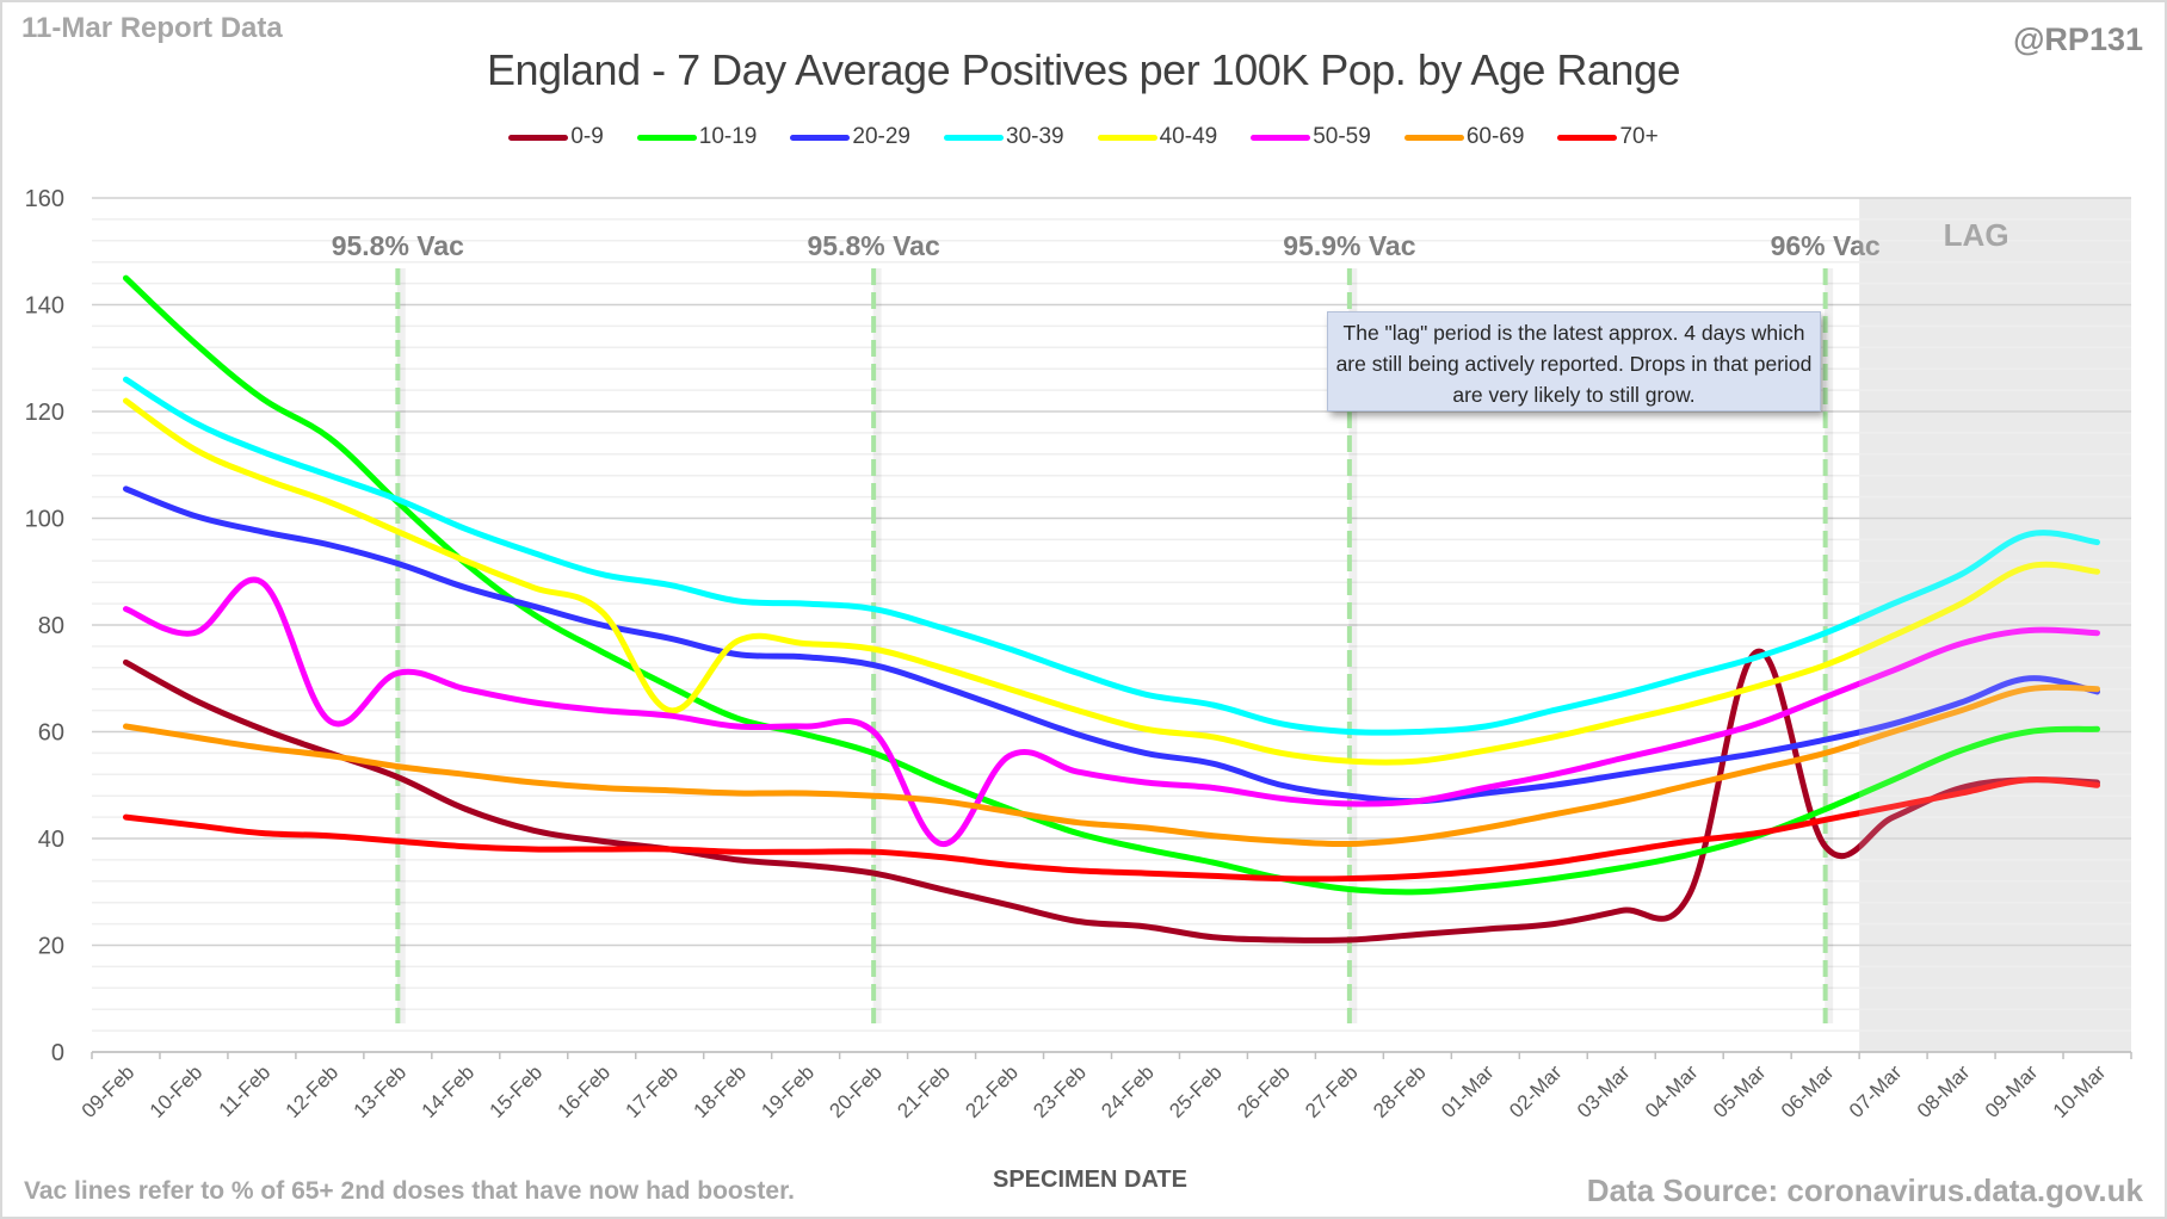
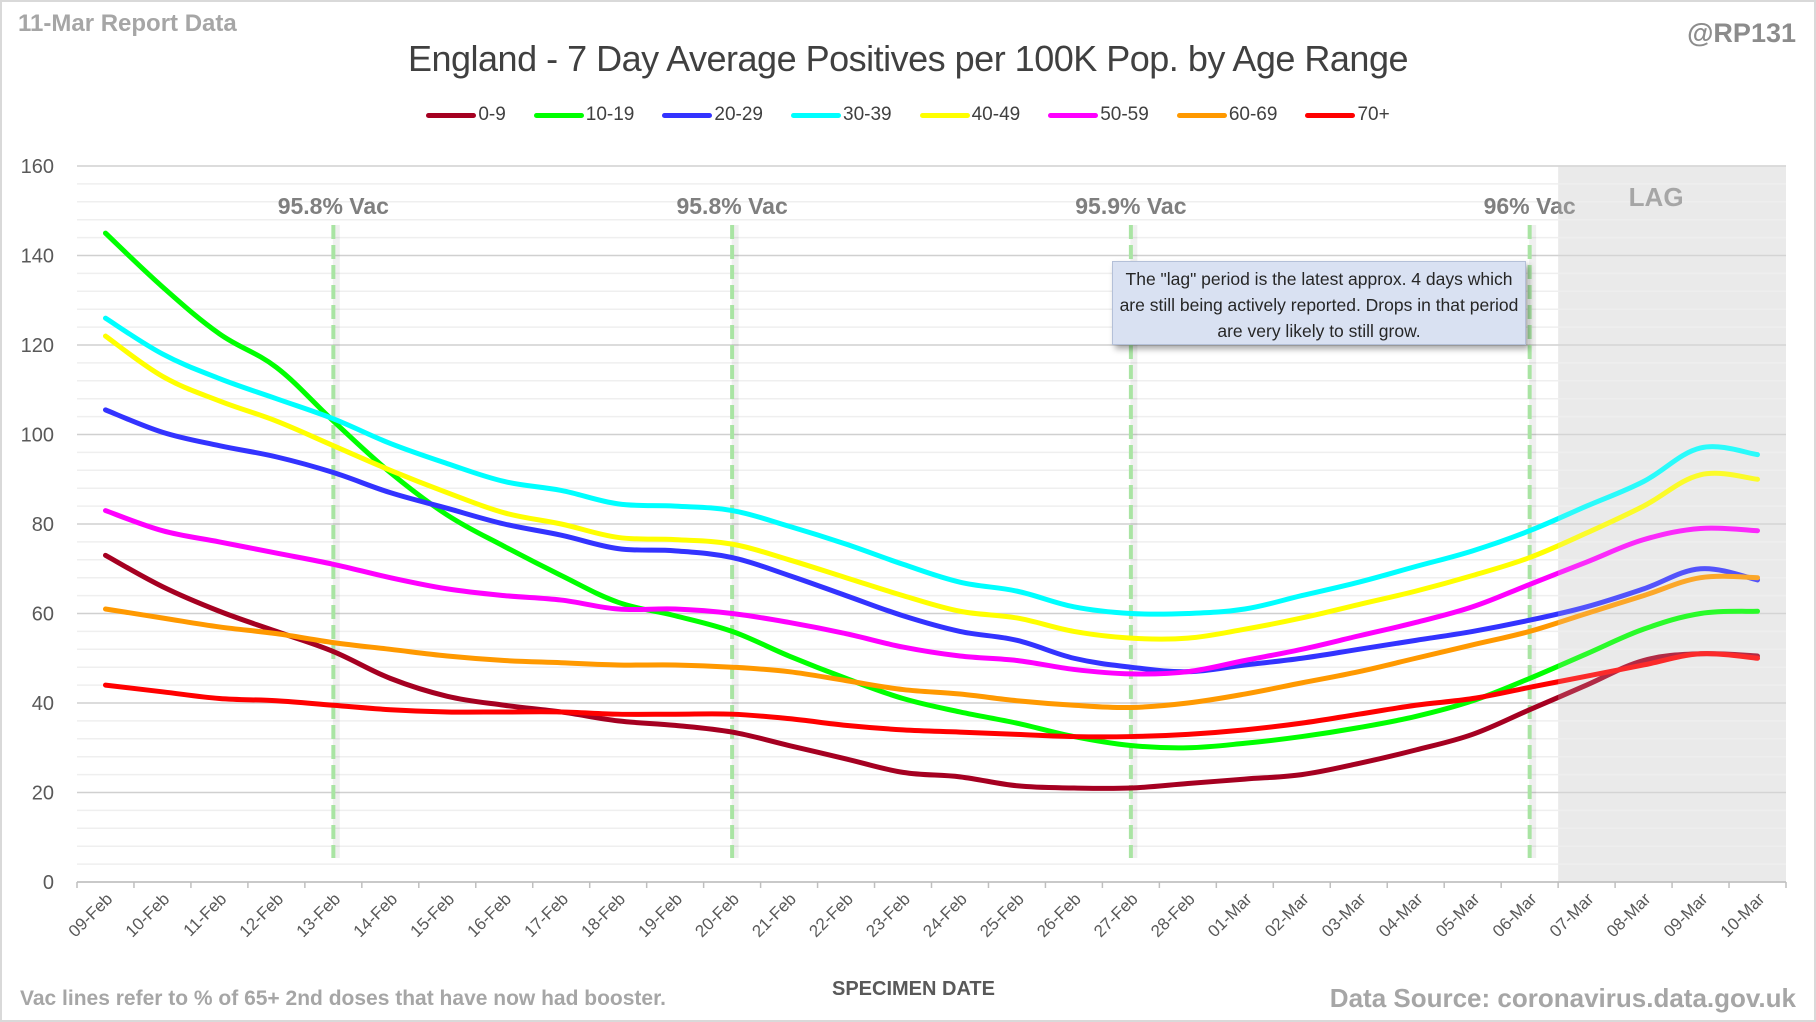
50-59/11-Feb: 88 -> 76
50-59/12-Feb: 62 -> 74
40-49/17-Feb: 64 -> 80
50-59/21-Feb: 39 -> 58
0-9/05-Mar: 75 -> 33
